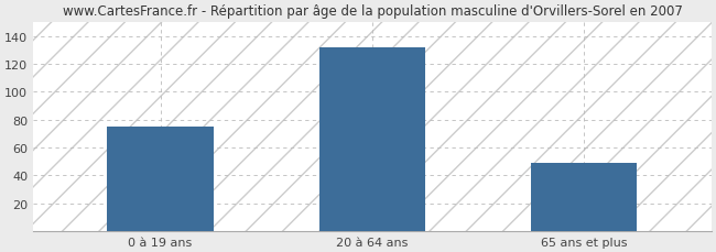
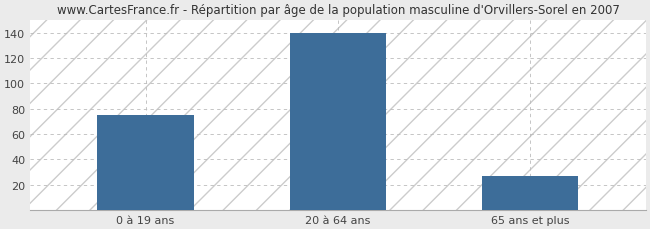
20 à 64 ans: 132 -> 140
65 ans et plus: 49 -> 27
